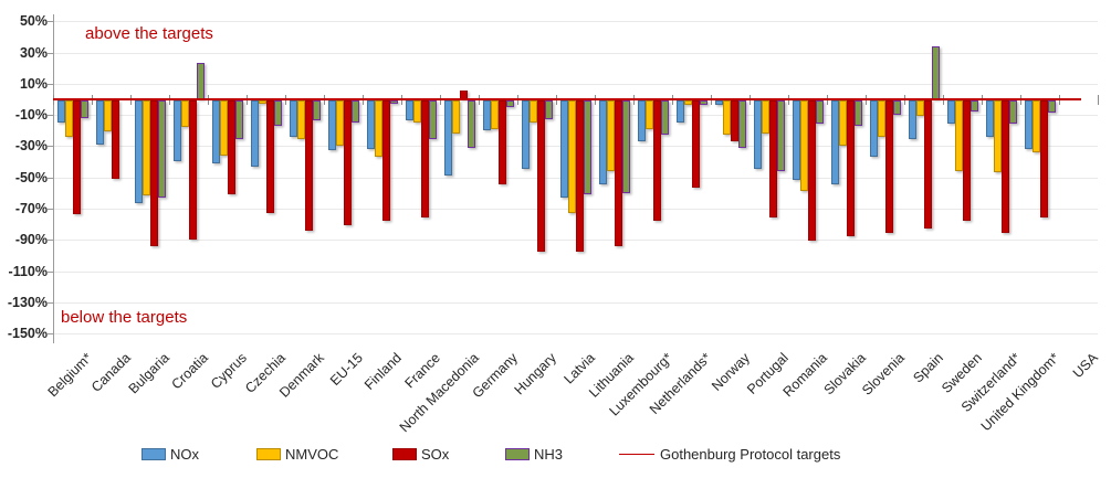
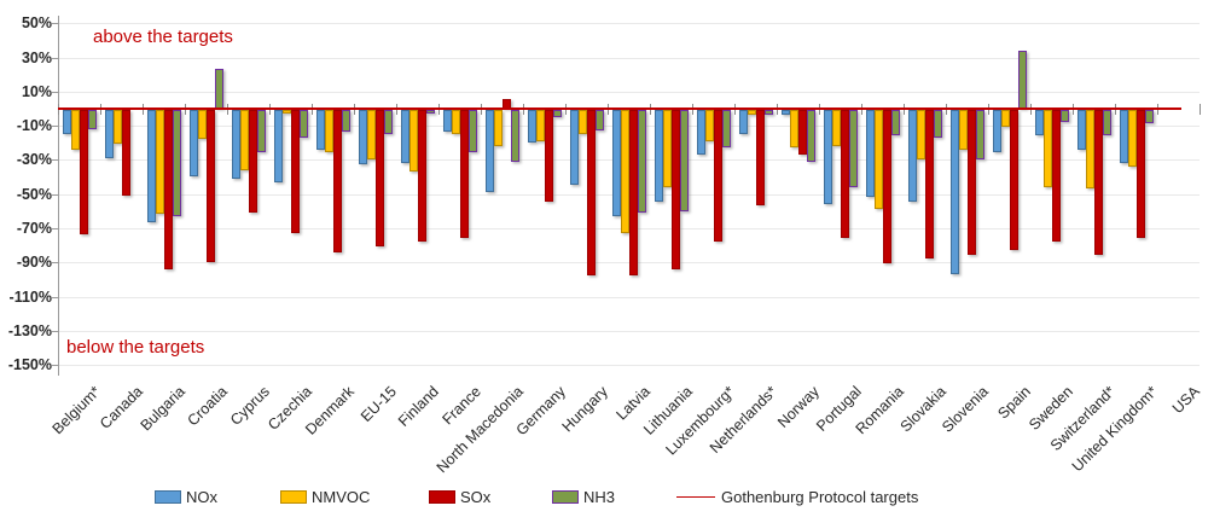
NOx/Portugal: -44% -> -55%
NOx/Slovenia: -36% -> -96%
NH3/Slovenia: -9% -> -29%
